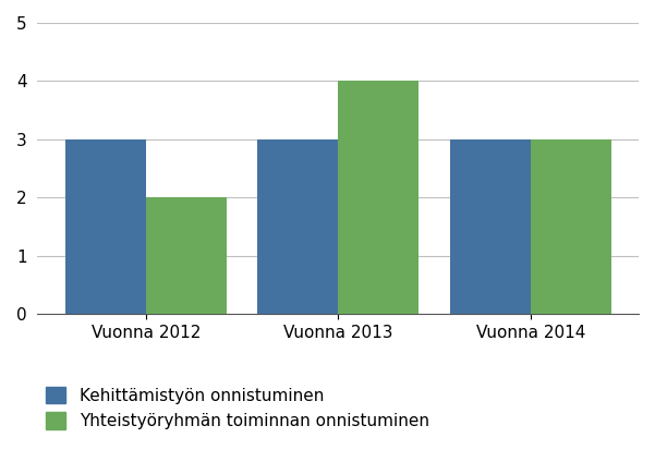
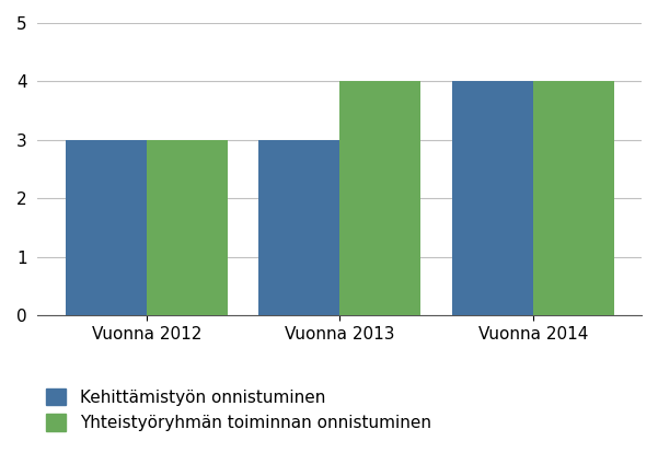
Yhteistyöryhmän toiminnan onnistuminen/Vuonna 2012: 2 -> 3
Kehittämistyön onnistuminen/Vuonna 2014: 3 -> 4
Yhteistyöryhmän toiminnan onnistuminen/Vuonna 2014: 3 -> 4
